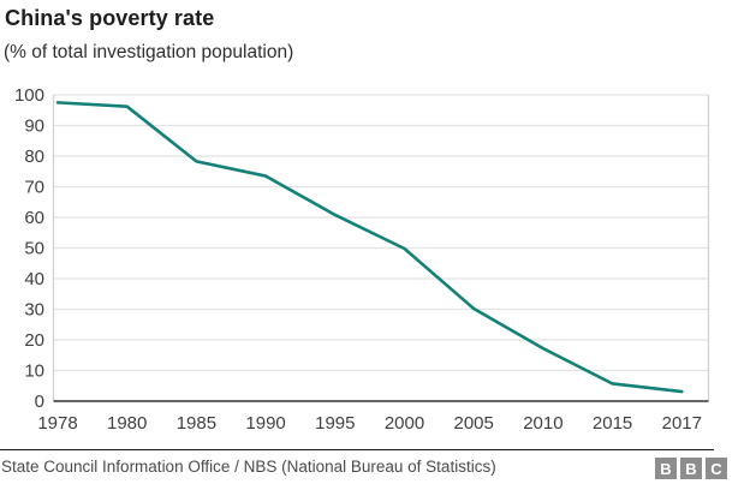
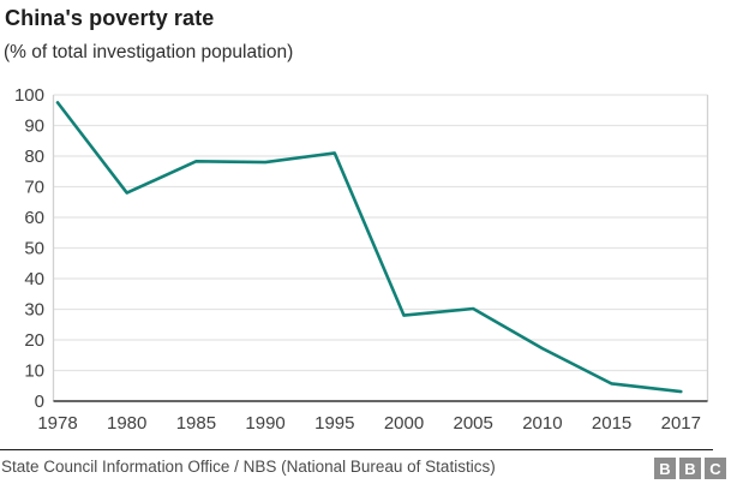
1980: 96 -> 68
1990: 74 -> 78
1995: 61 -> 81
2000: 50 -> 28
